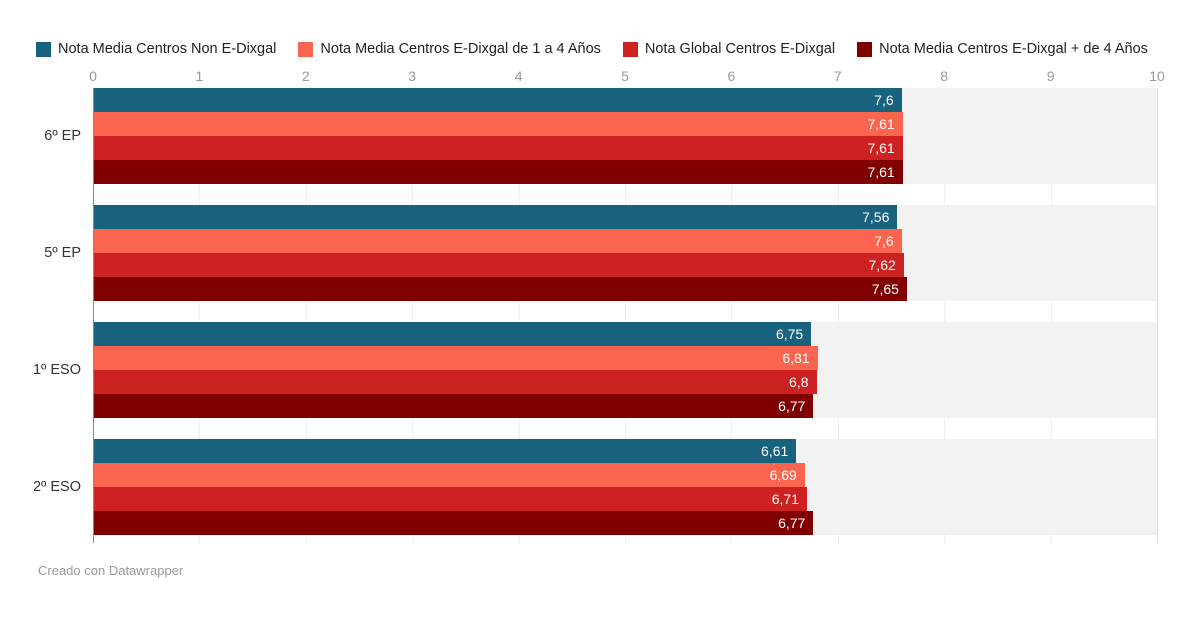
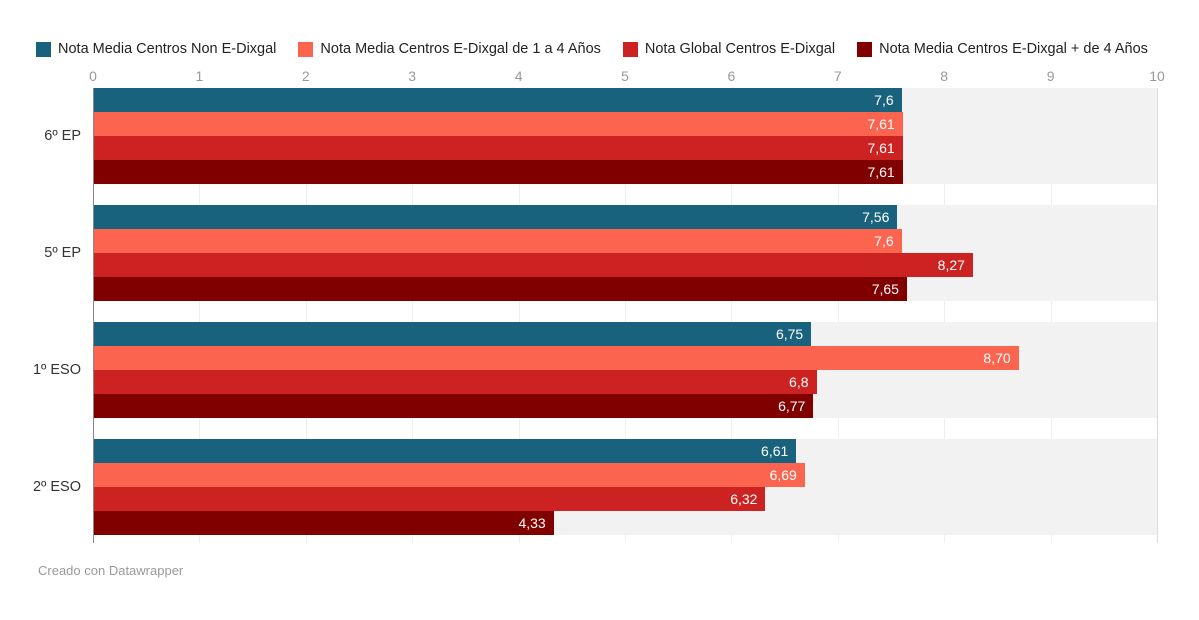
Nota Global Centros E-Dixgal/5º EP: 7,62 -> 8,27
Nota Media Centros E-Dixgal de 1 a 4 Años/1º ESO: 6,81 -> 8,70
Nota Global Centros E-Dixgal/2º ESO: 6,71 -> 6,32
Nota Media Centros E-Dixgal + de 4 Años/2º ESO: 6,77 -> 4,33
